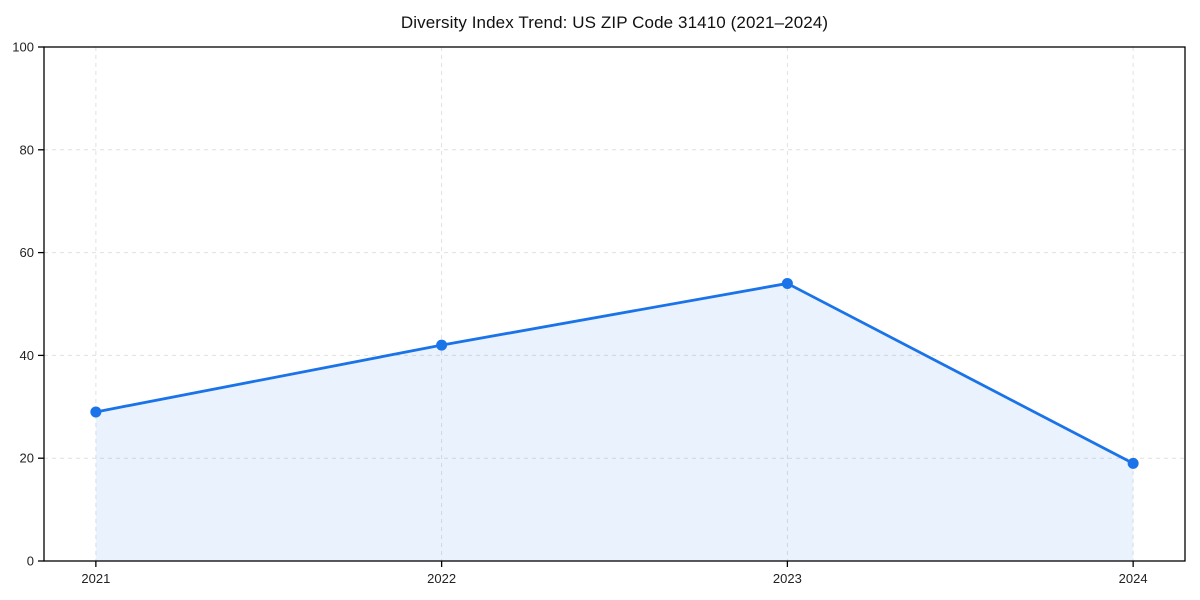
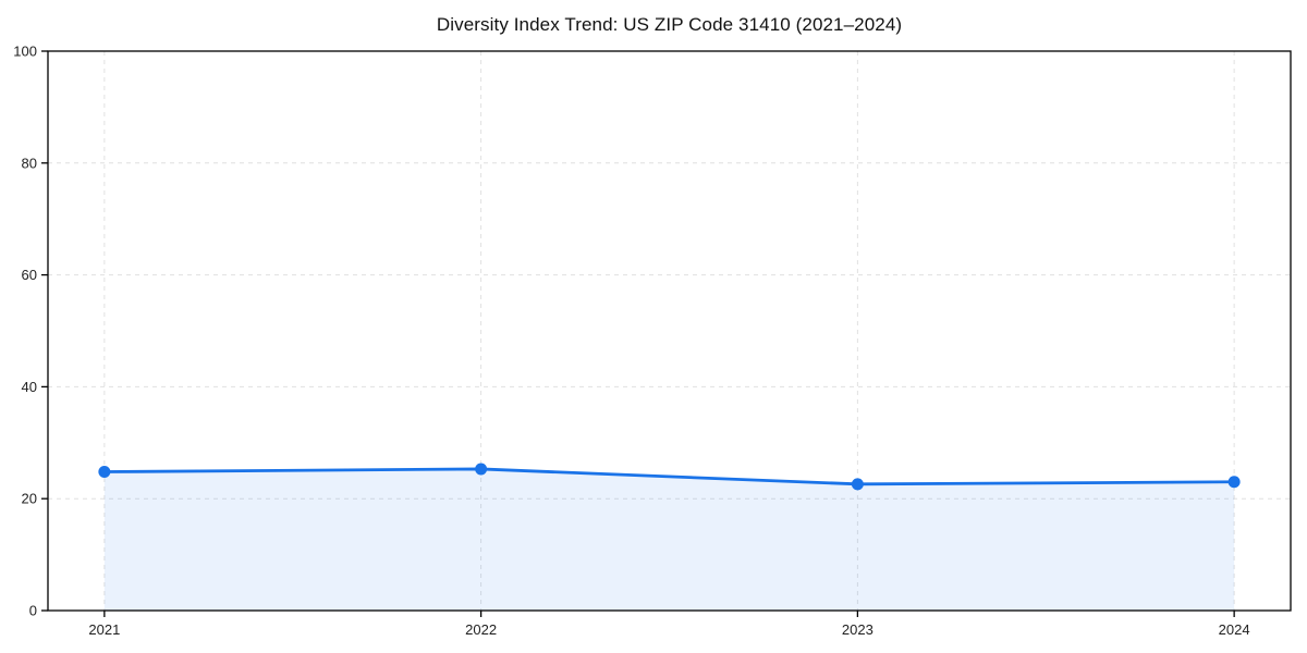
2021: 29 -> 25
2022: 42 -> 25
2023: 54 -> 23
2024: 19 -> 23
